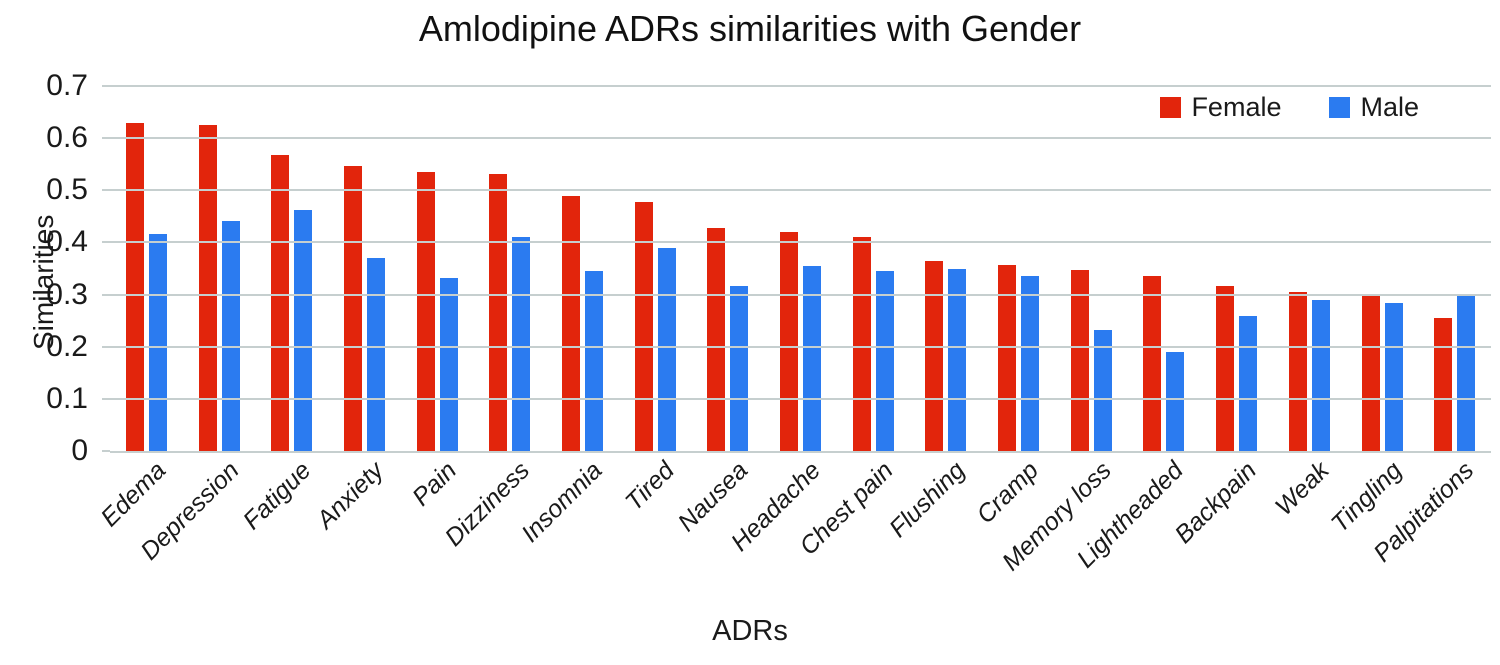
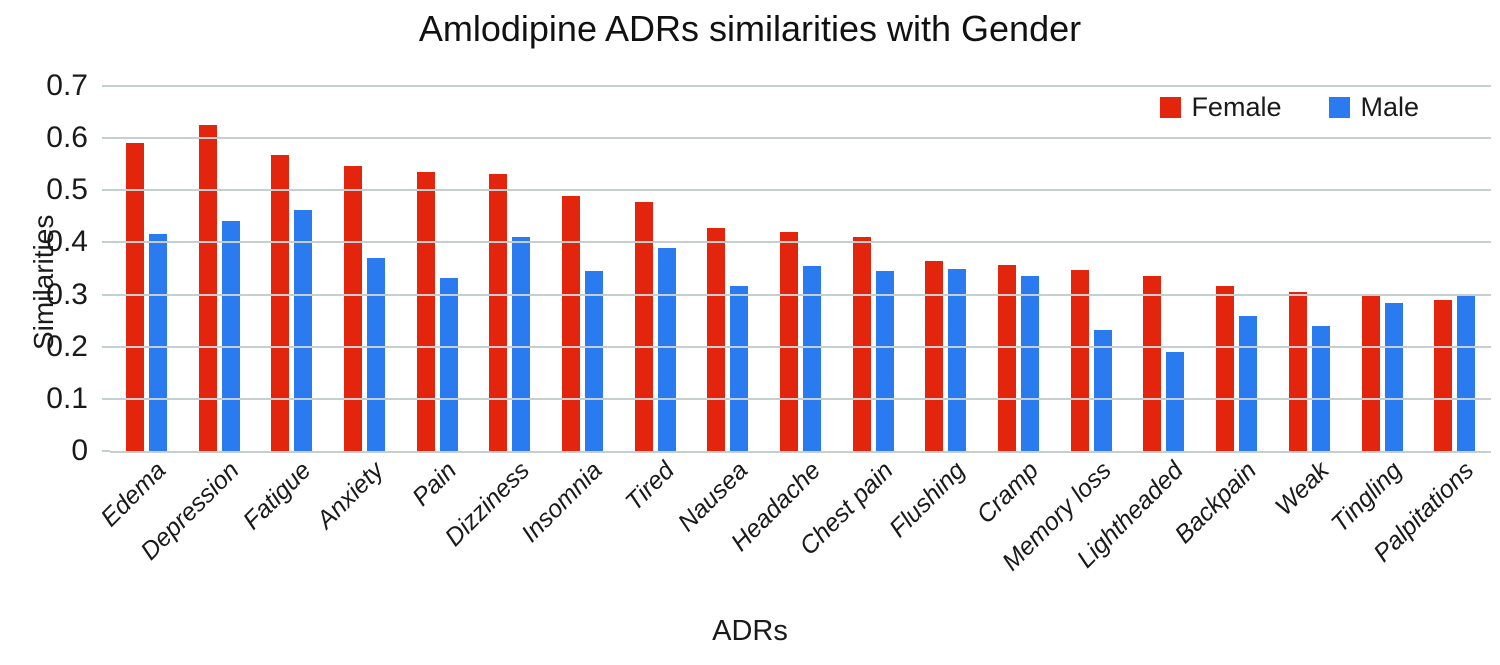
Female/Edema: 0.63 -> 0.59
Male/Weak: 0.29 -> 0.24
Female/Palpitations: 0.26 -> 0.29
